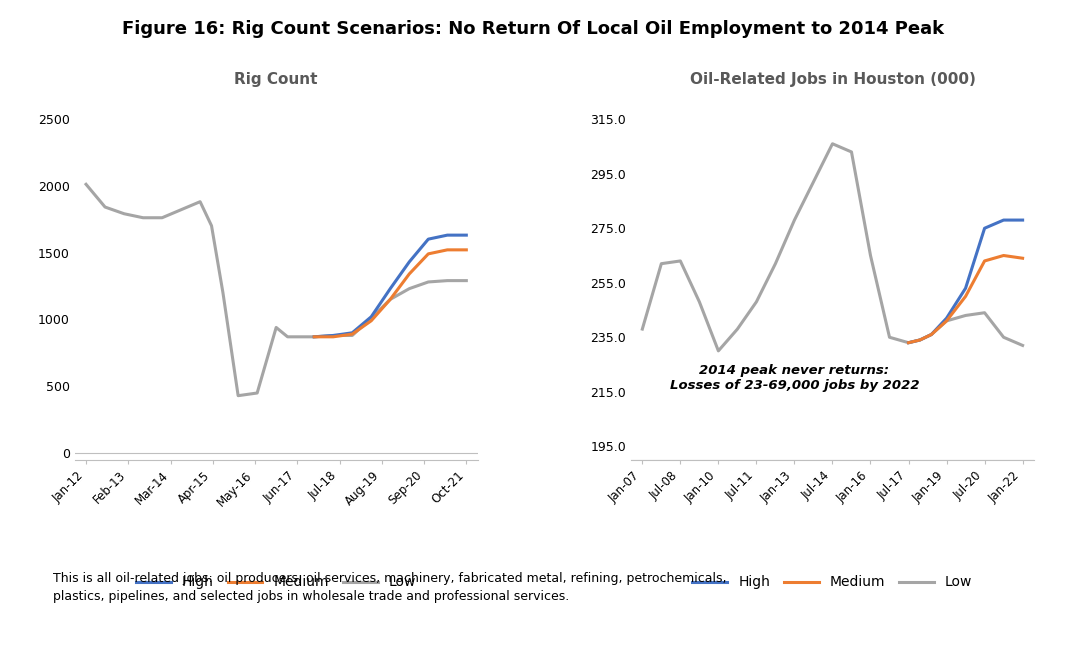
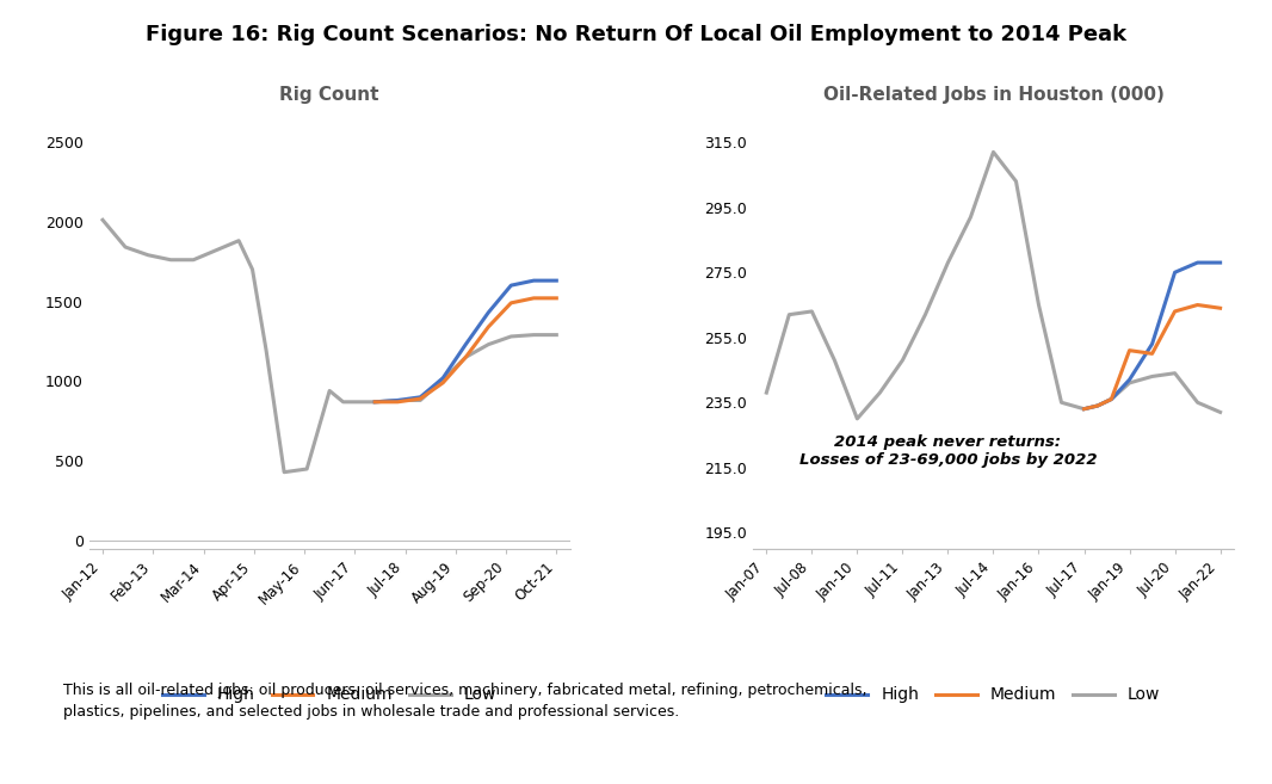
Oil-Related Jobs in Houston (000)/Low/Jul-14: 306 -> 312
Oil-Related Jobs in Houston (000)/Medium/Jan-19: 241 -> 251
